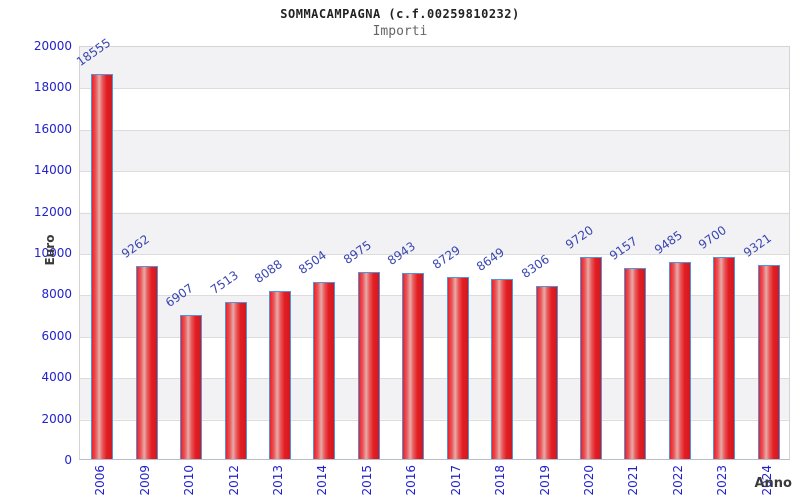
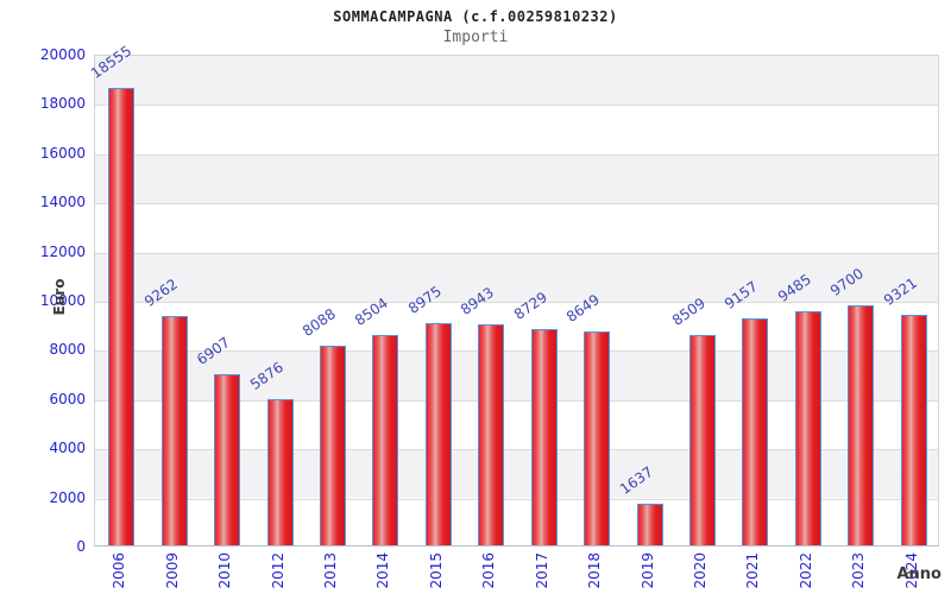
2012: 7513 -> 5876
2019: 8306 -> 1637
2020: 9720 -> 8509
